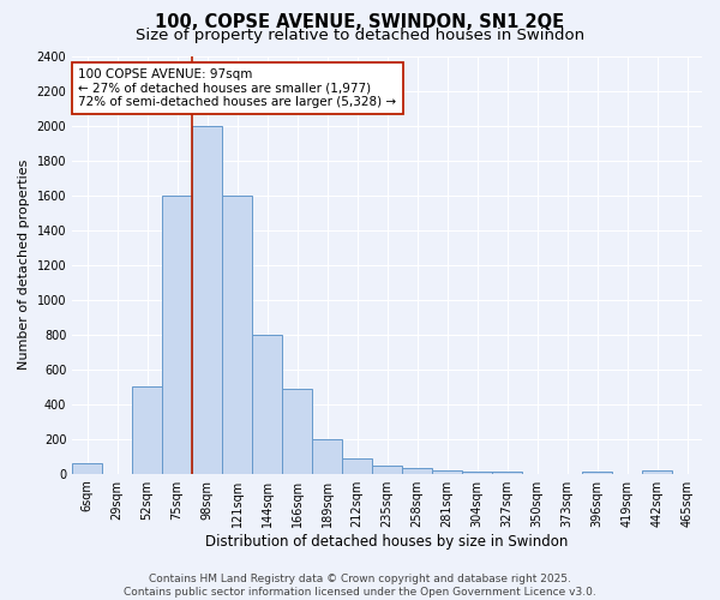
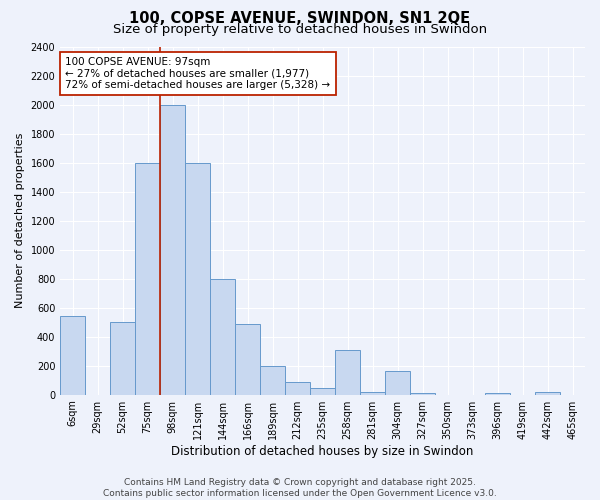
6sqm: 60 -> 540
258sqm: 40 -> 310
304sqm: 10 -> 160
